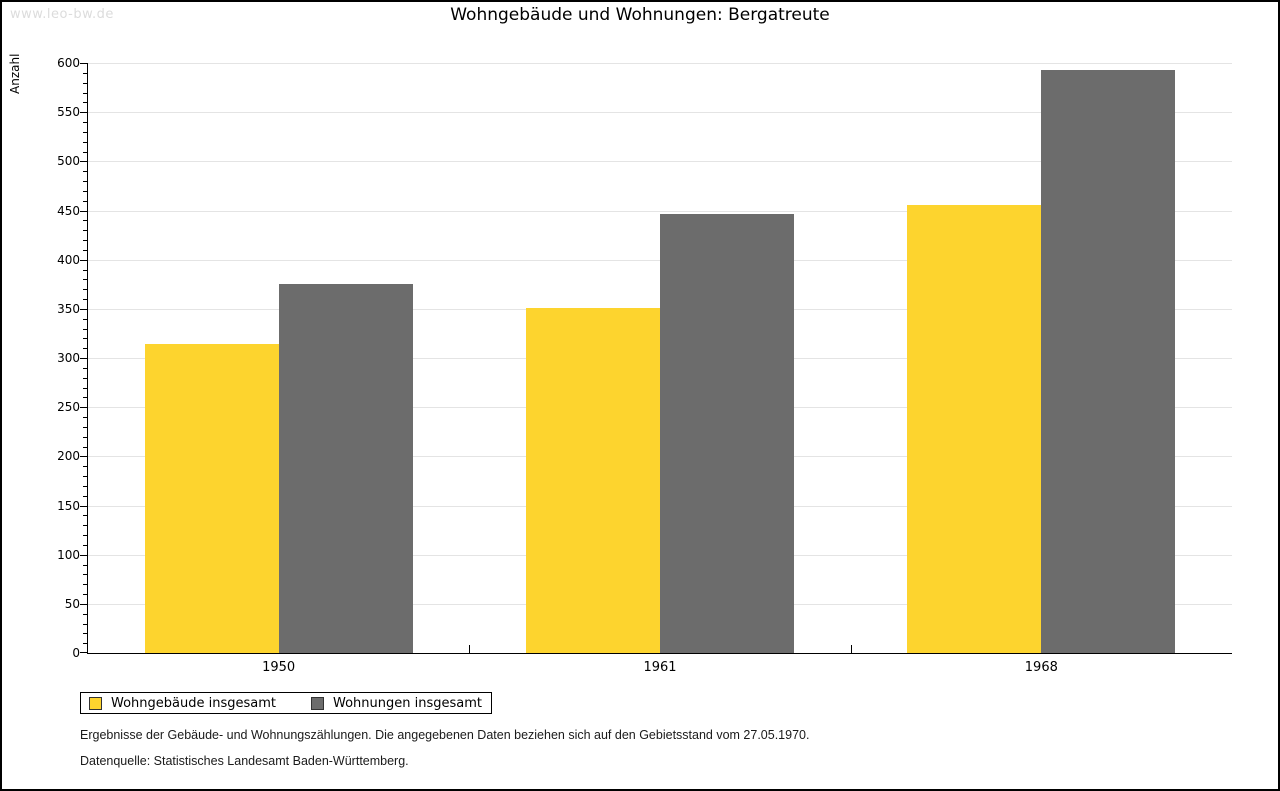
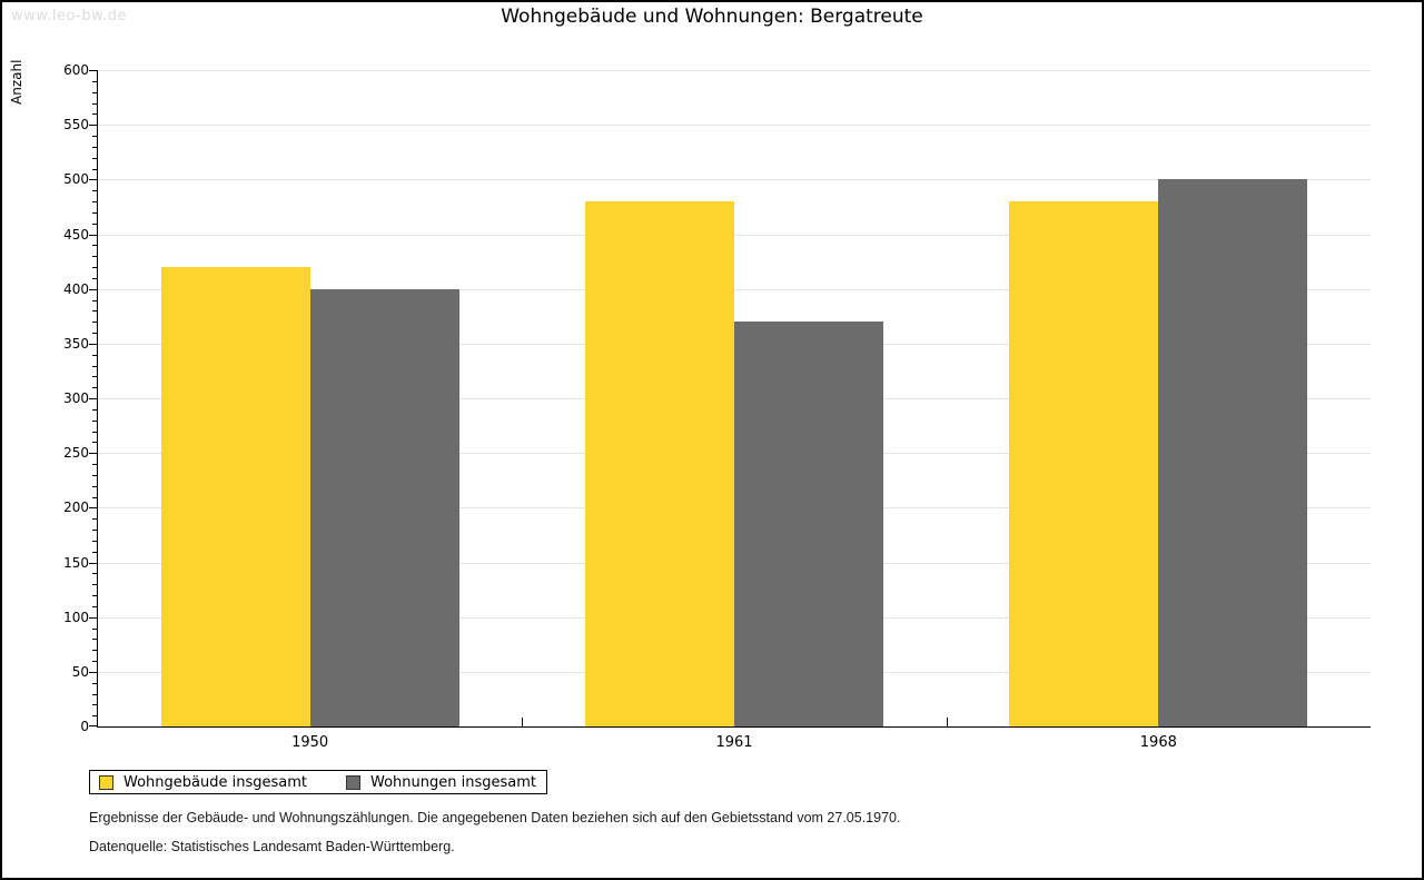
Wohngebäude insgesamt/1950: 310 -> 420
Wohnungen insgesamt/1950: 380 -> 400
Wohngebäude insgesamt/1961: 350 -> 480
Wohnungen insgesamt/1961: 450 -> 370
Wohngebäude insgesamt/1968: 460 -> 480
Wohnungen insgesamt/1968: 590 -> 500
